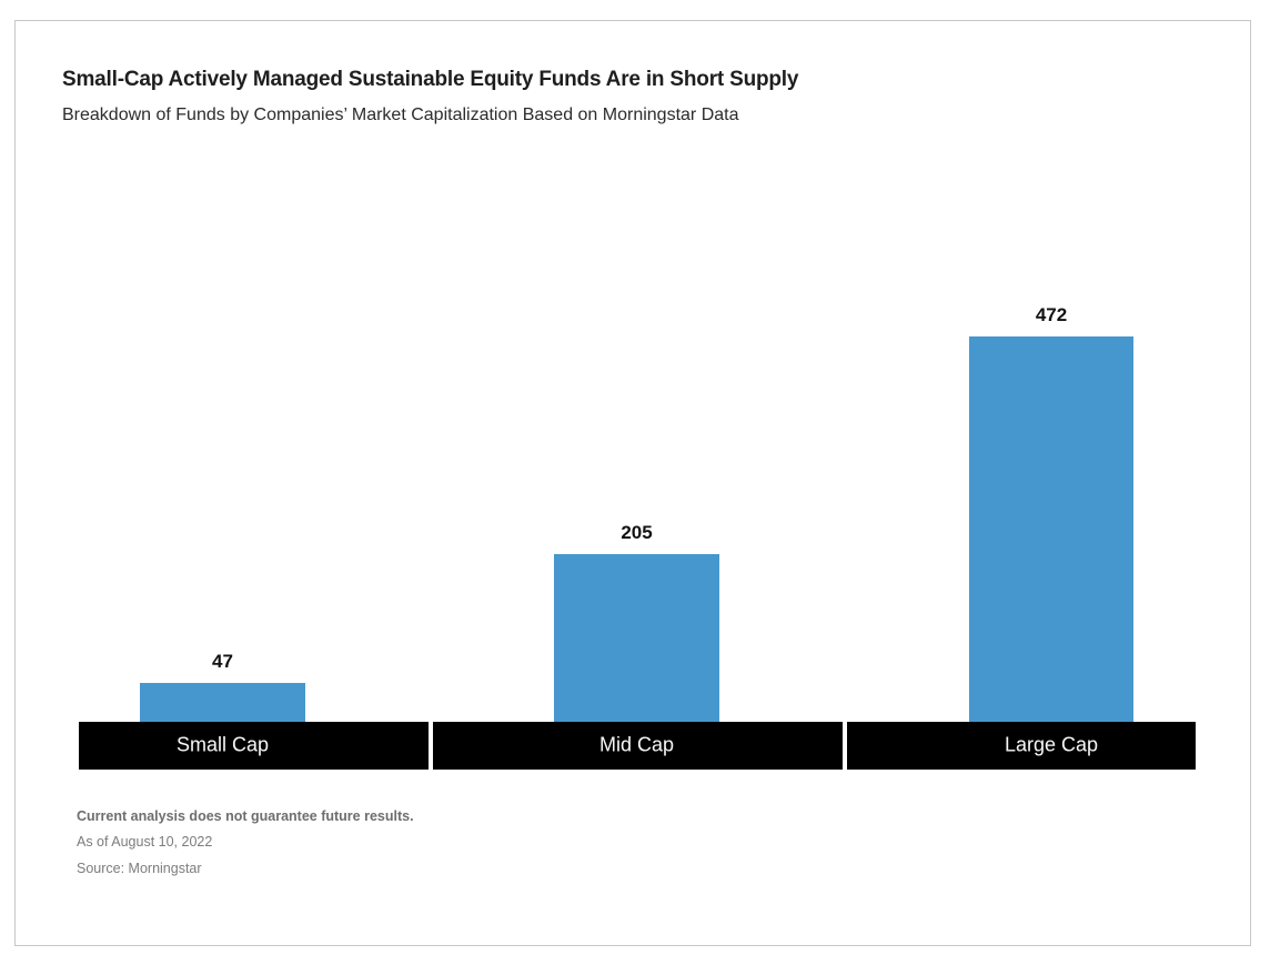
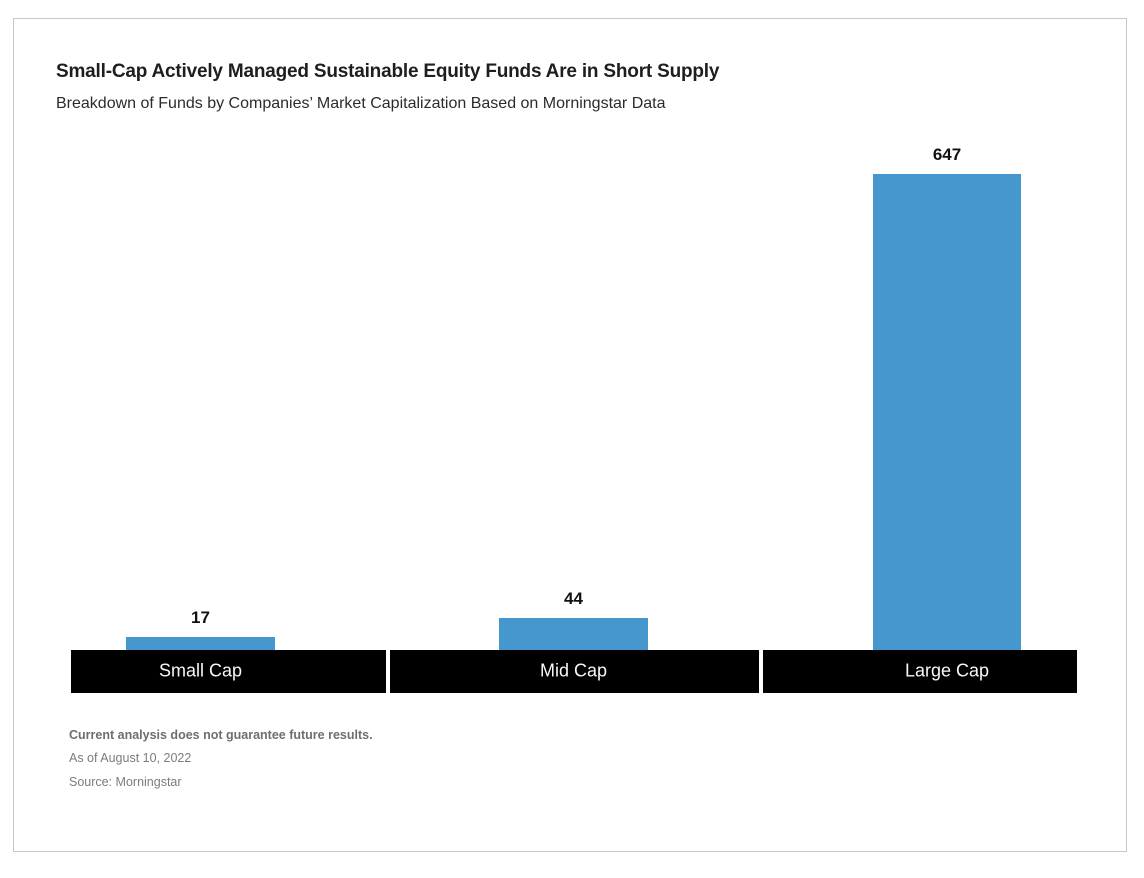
Small Cap: 47 -> 17
Mid Cap: 205 -> 44
Large Cap: 472 -> 647
